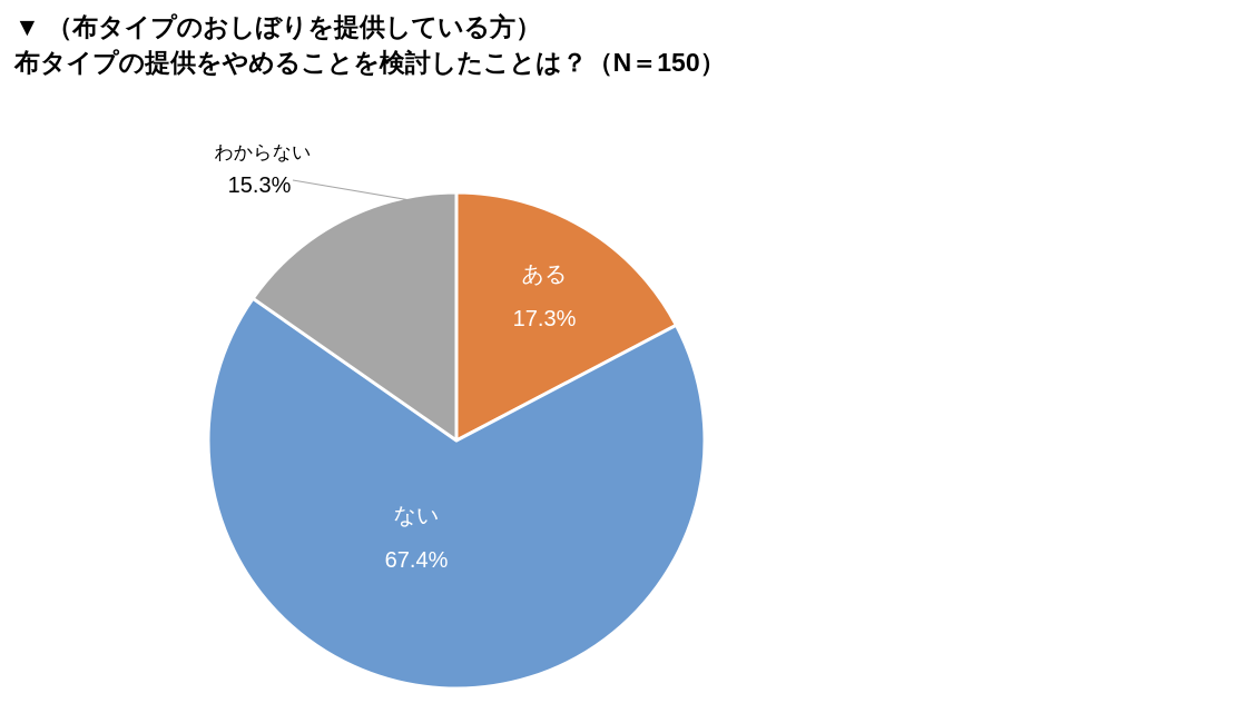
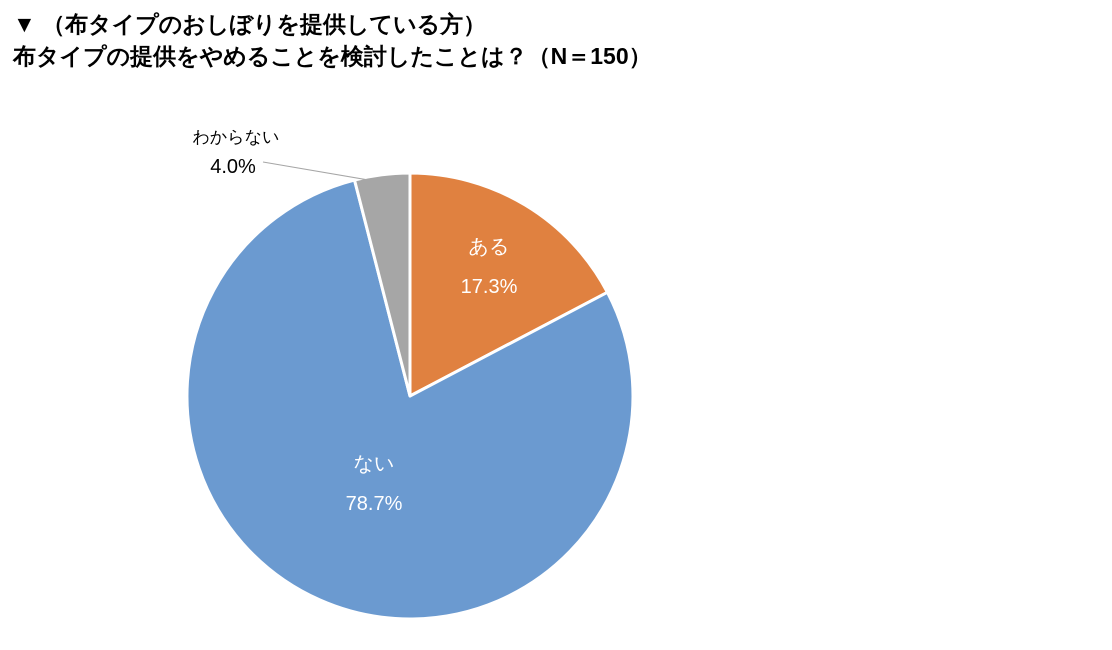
ない: 67.4% -> 78.7%
わからない: 15.3% -> 4.0%
